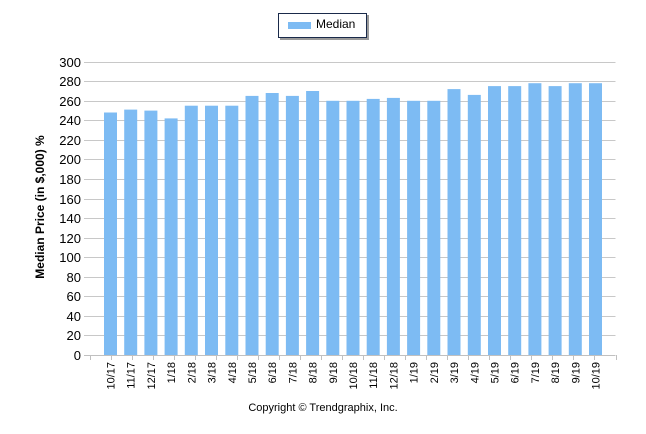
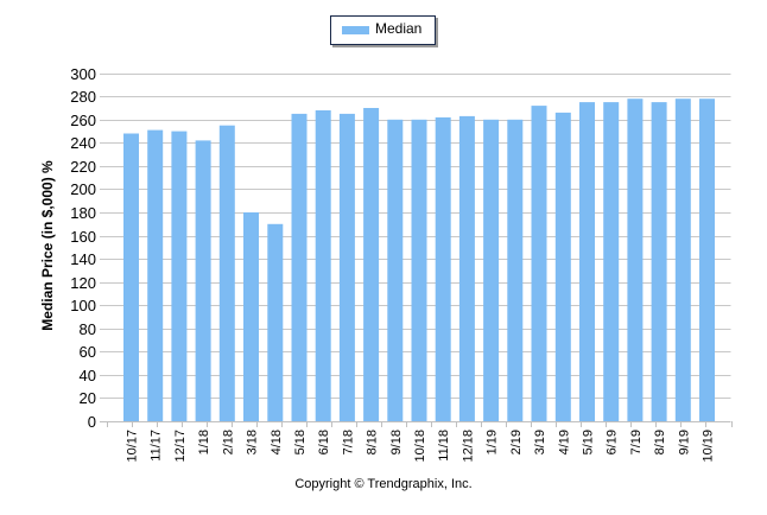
3/18: 260 -> 180
4/18: 260 -> 170
